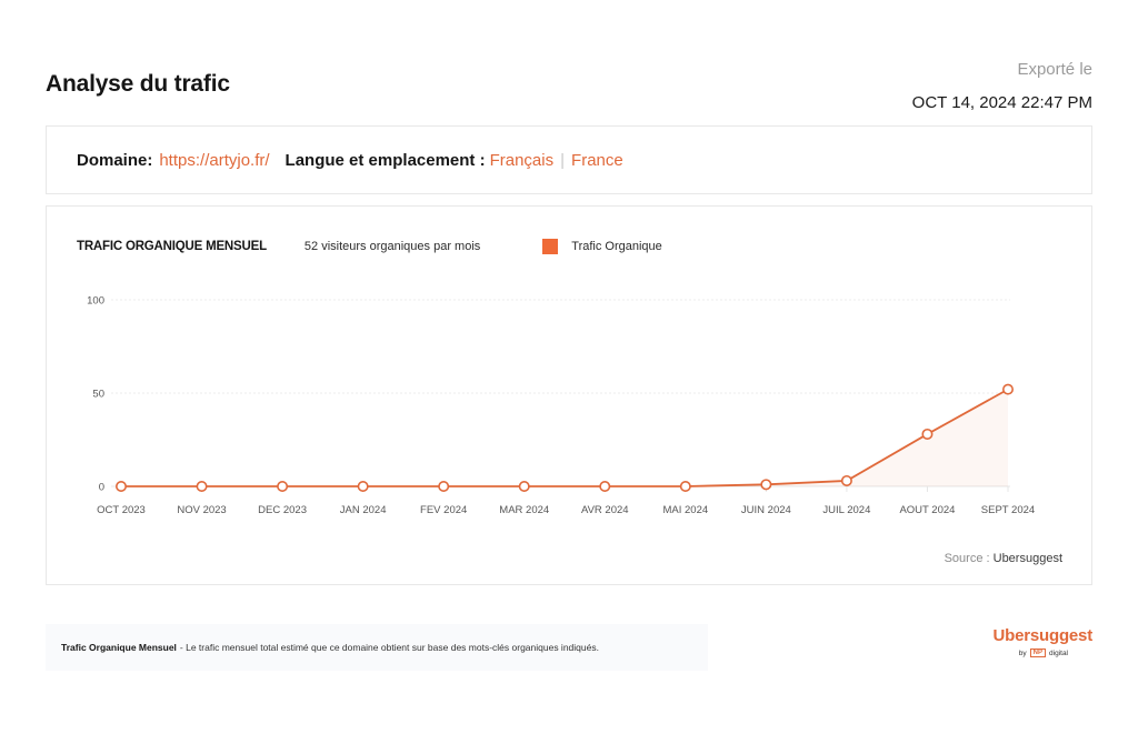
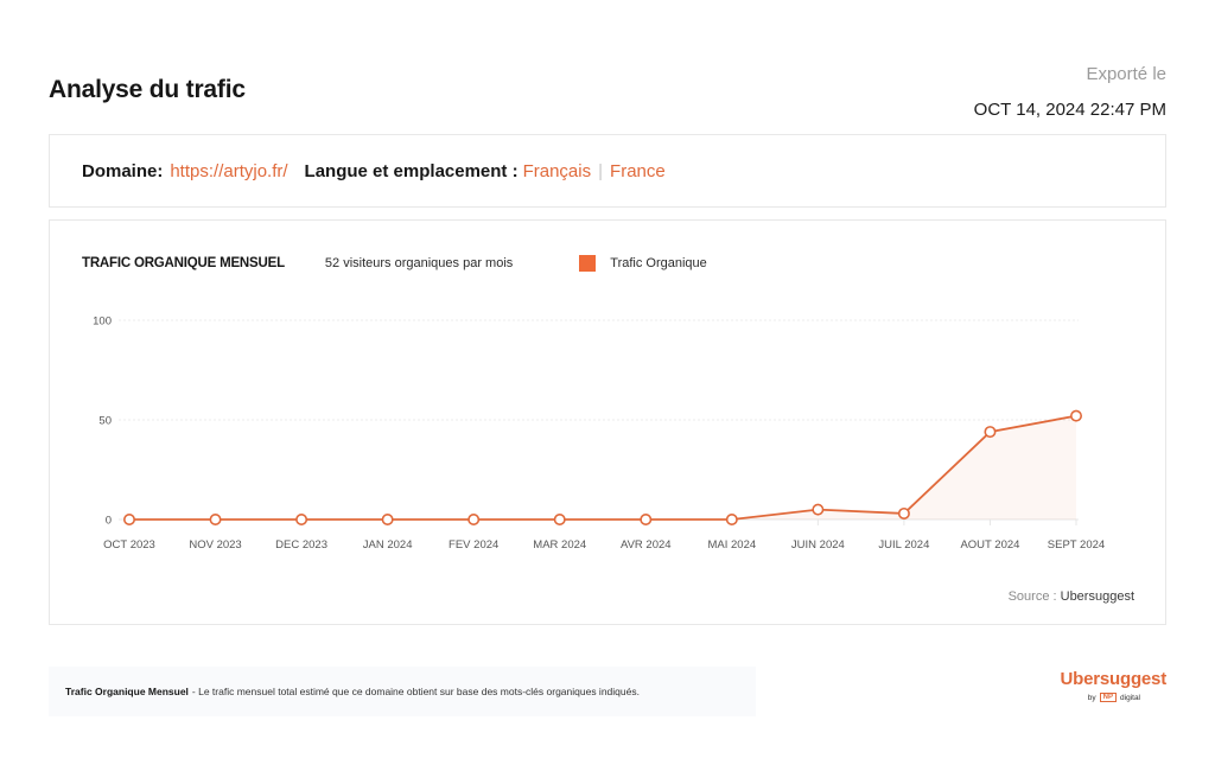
JUIN 2024: 1 -> 5
AOUT 2024: 28 -> 44
